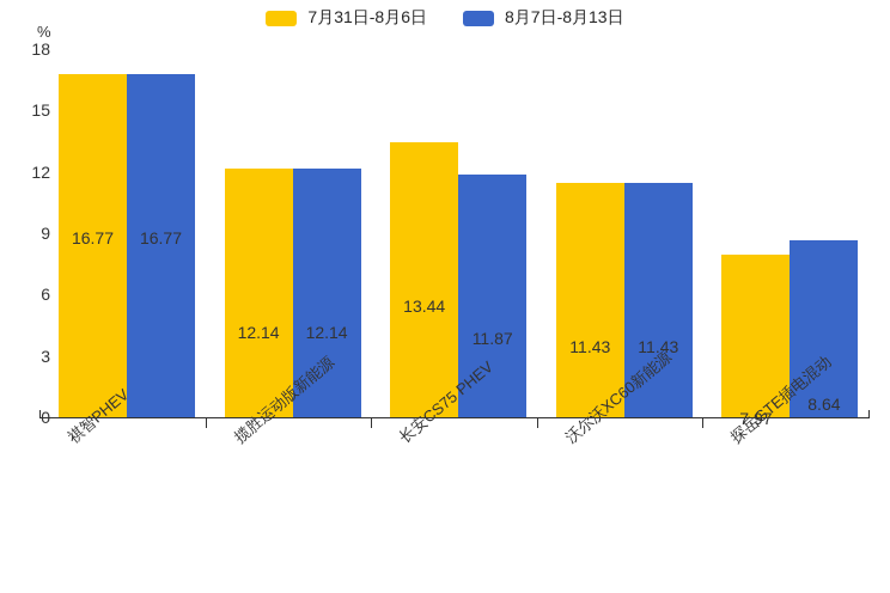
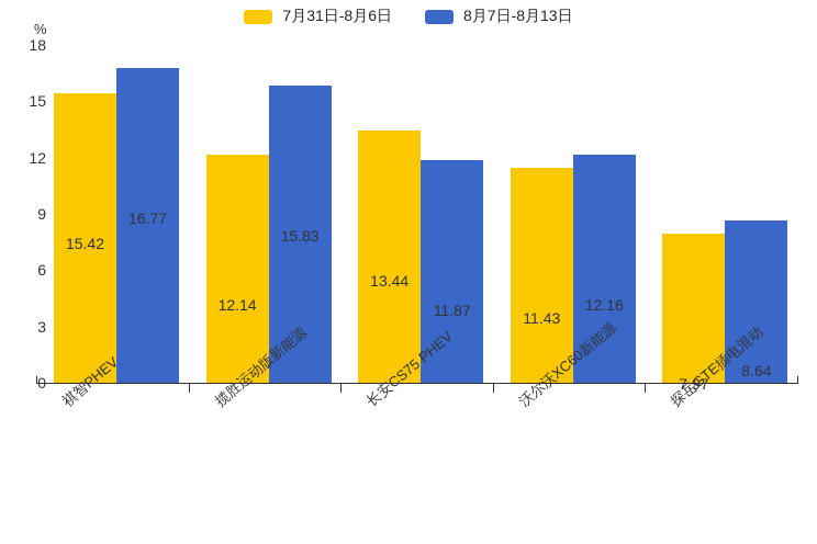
7月31日-8月6日/祺智PHEV: 16.77 -> 15.42
8月7日-8月13日/揽胜运动版新能源: 12.14 -> 15.83
8月7日-8月13日/沃尔沃XC60新能源: 11.43 -> 12.16
